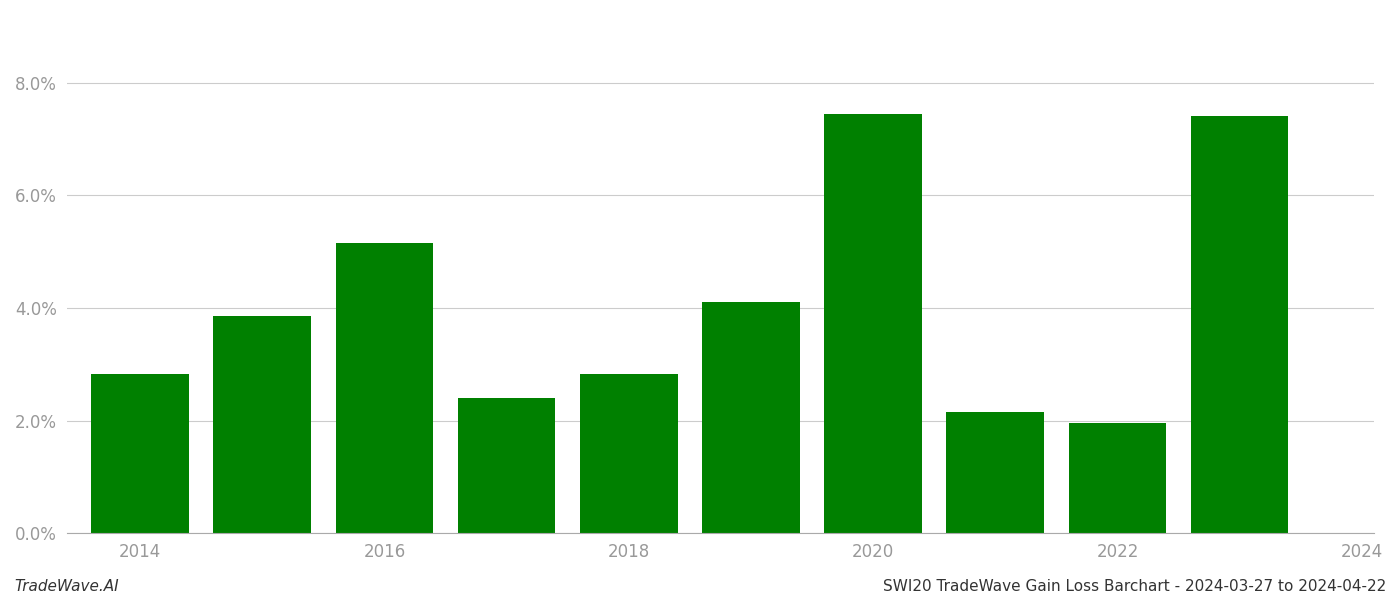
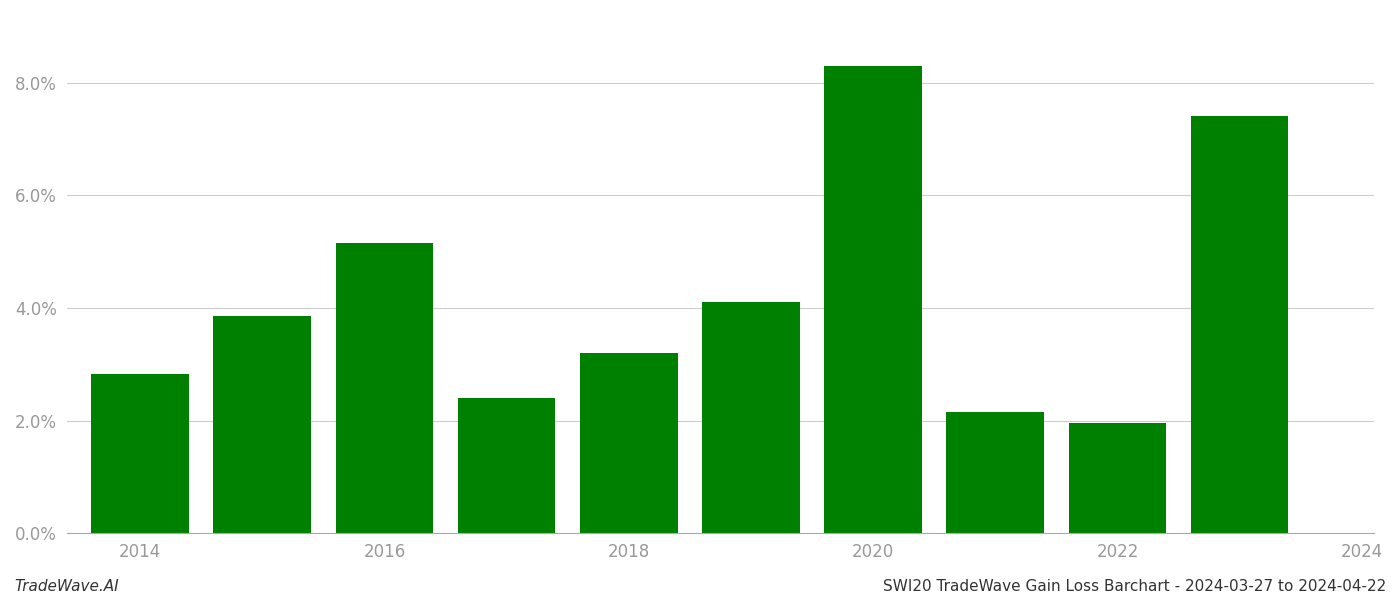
2018: 2.82% -> 3.20%
2020: 7.44% -> 8.30%
